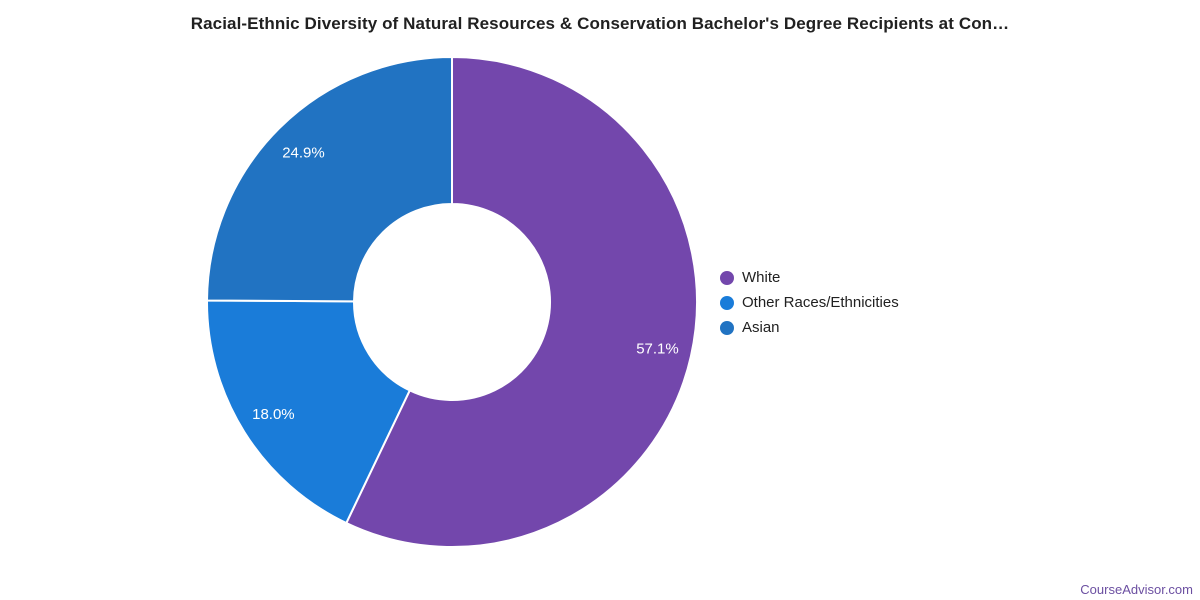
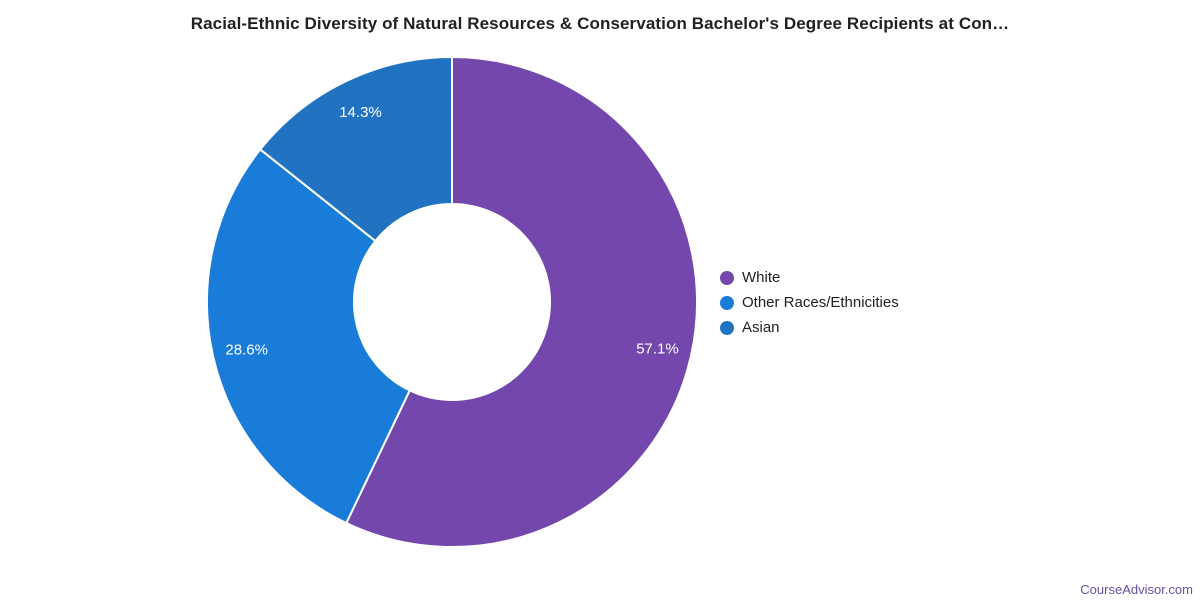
Other Races/Ethnicities: 18.0% -> 28.6%
Asian: 24.9% -> 14.3%
